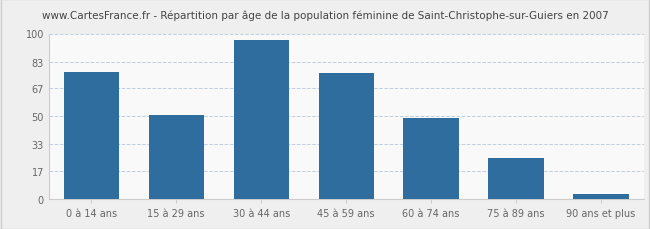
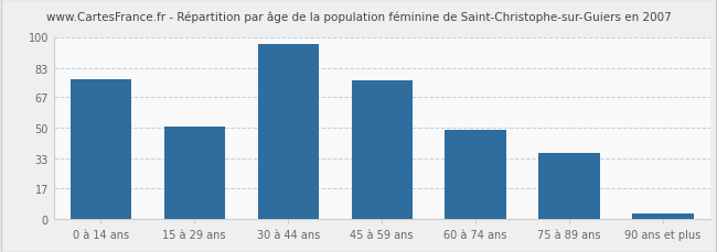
75 à 89 ans: 25 -> 36
